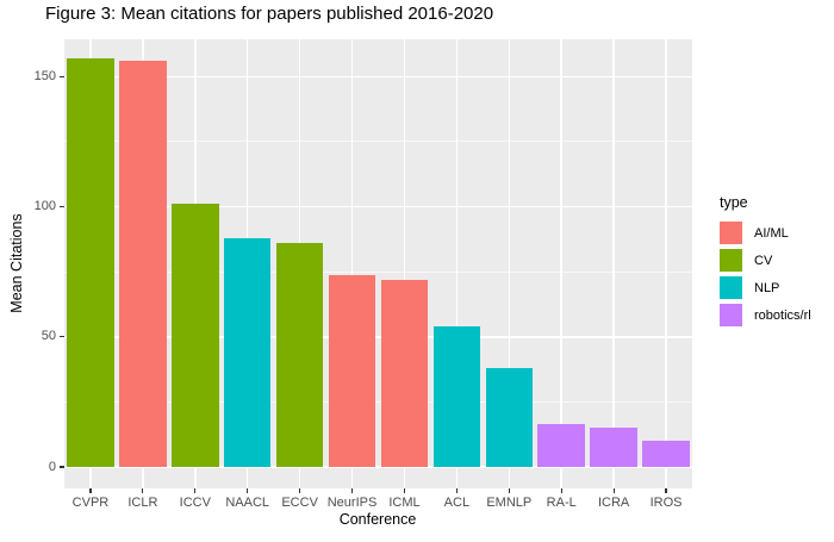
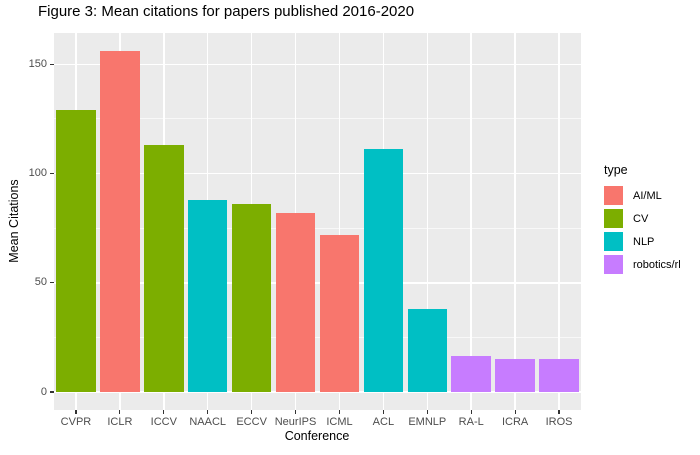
CVPR: 157 -> 129
ICCV: 101 -> 113
NeurIPS: 74 -> 82
ACL: 54 -> 111
IROS: 10 -> 15
